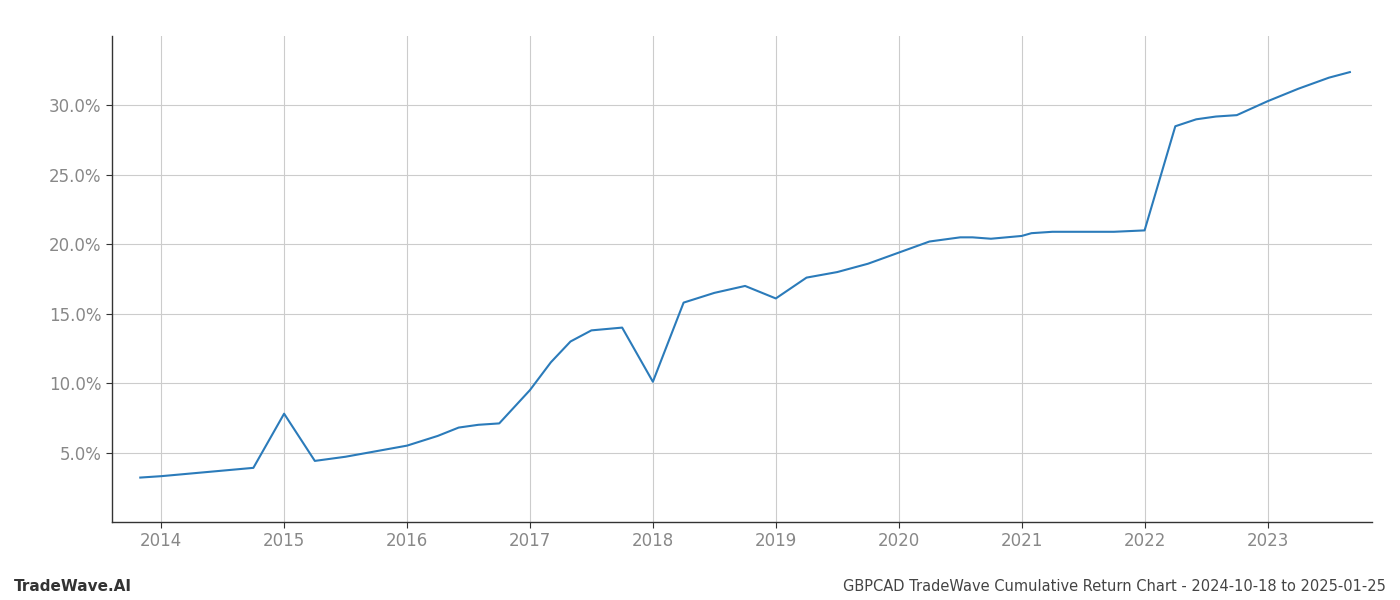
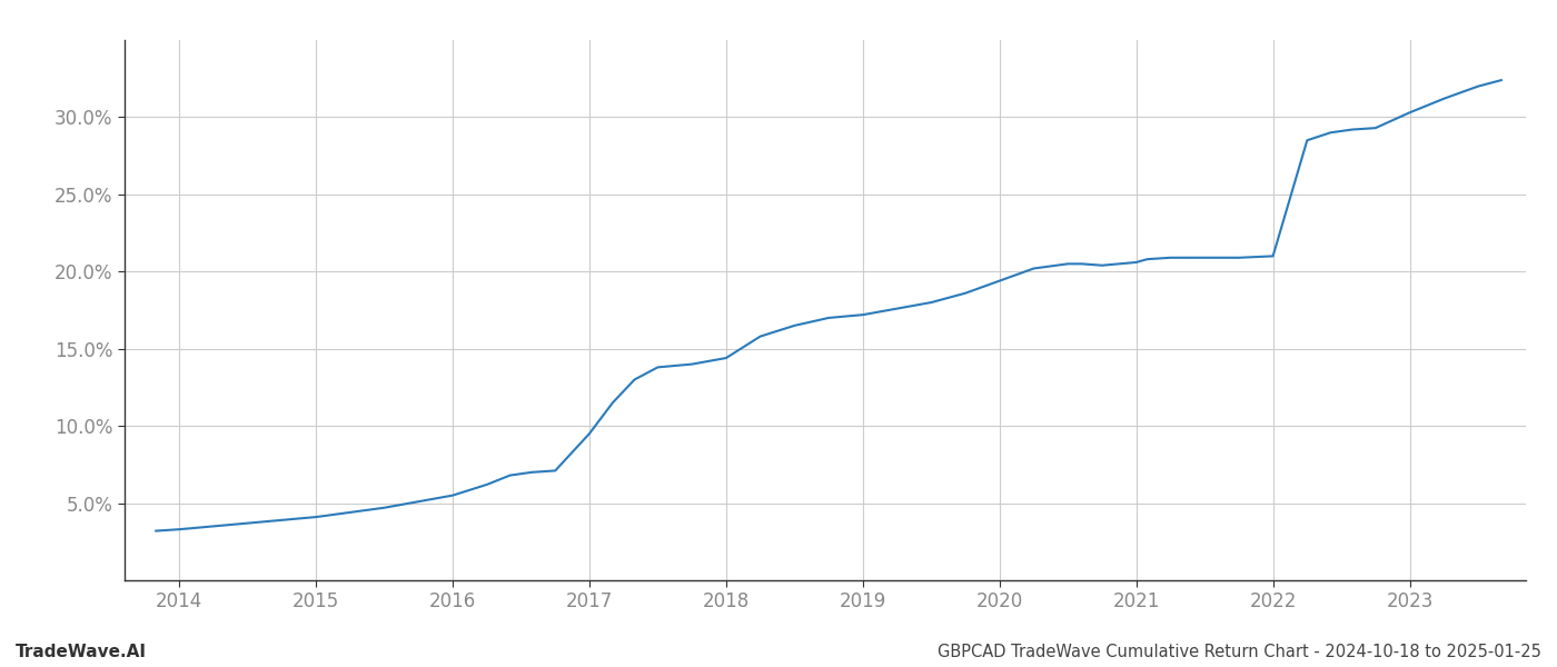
2015: 7.8% -> 4.1%
2018: 10.1% -> 14.4%
2019: 16.1% -> 17.2%
